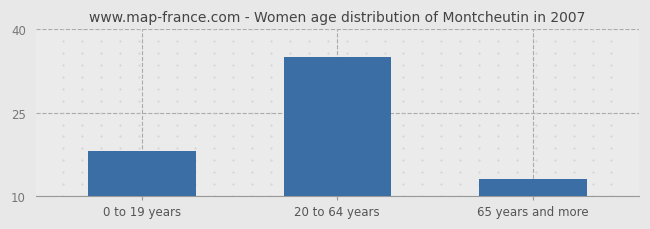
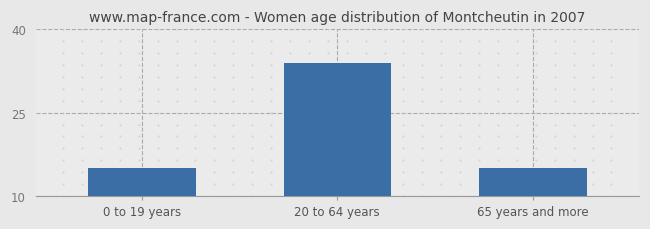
0 to 19 years: 18 -> 15
20 to 64 years: 35 -> 34
65 years and more: 13 -> 15
